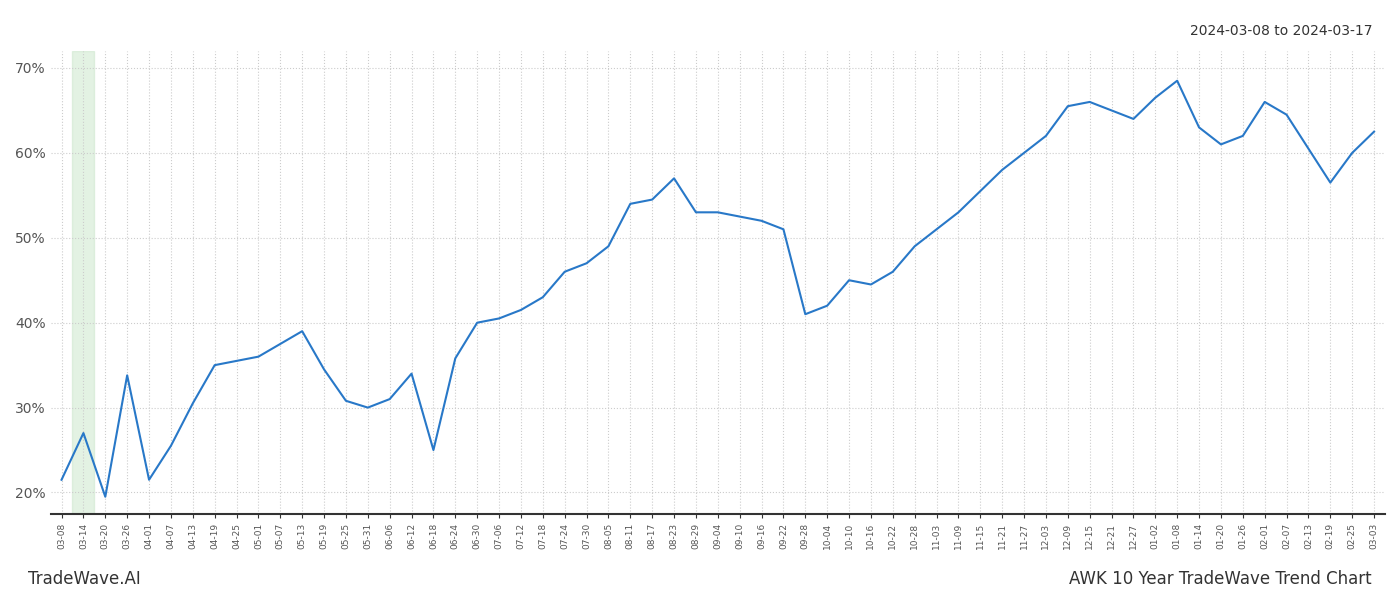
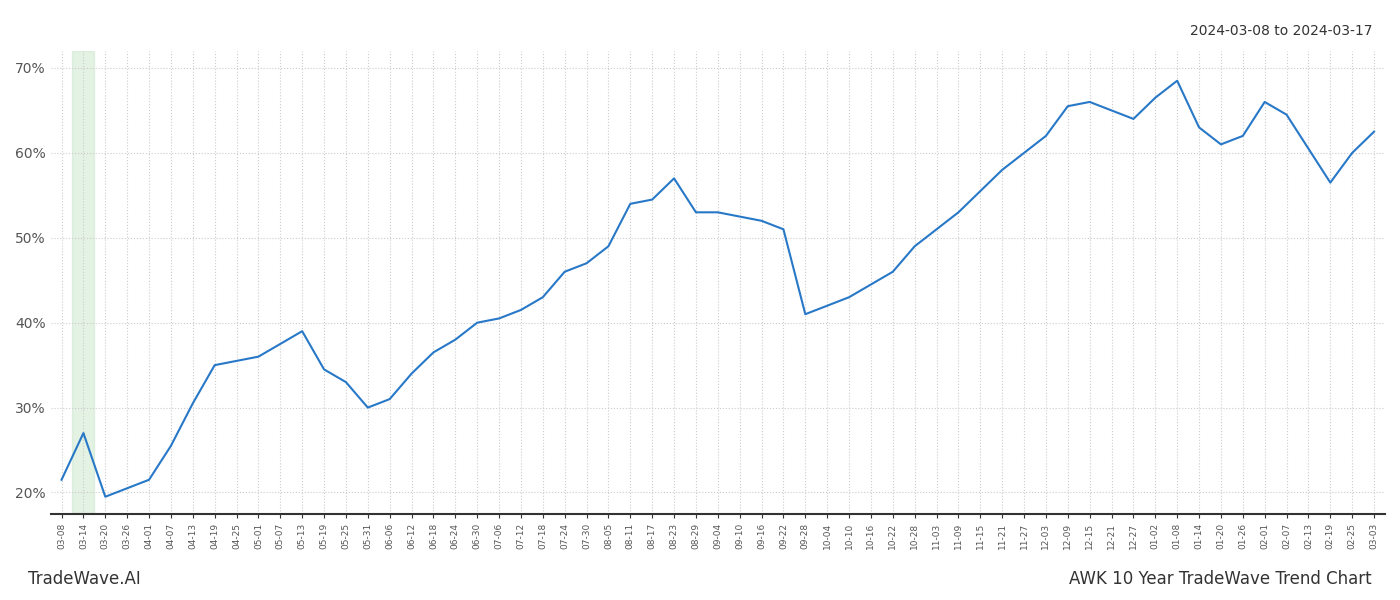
03-26: 33.8% -> 20.5%
05-25: 30.8% -> 33.0%
06-18: 25.0% -> 36.5%
06-24: 35.8% -> 38.0%
10-10: 45.0% -> 43.0%
